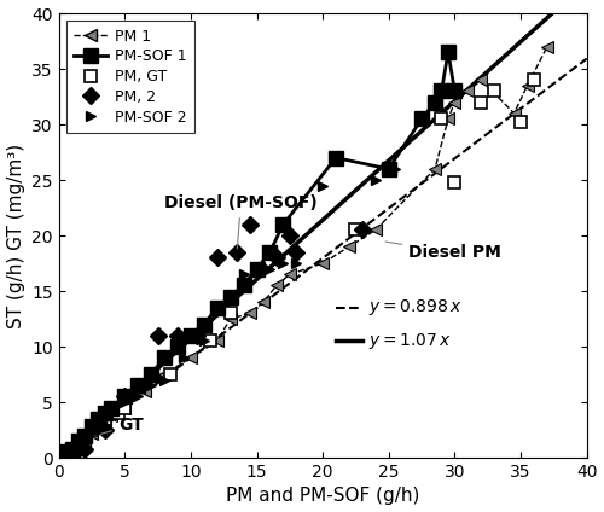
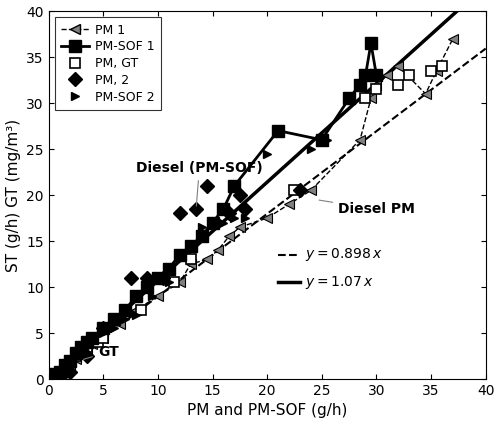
PM, GT/30: 24.8 -> 31.5
PM, GT/35: 30.2 -> 33.5
